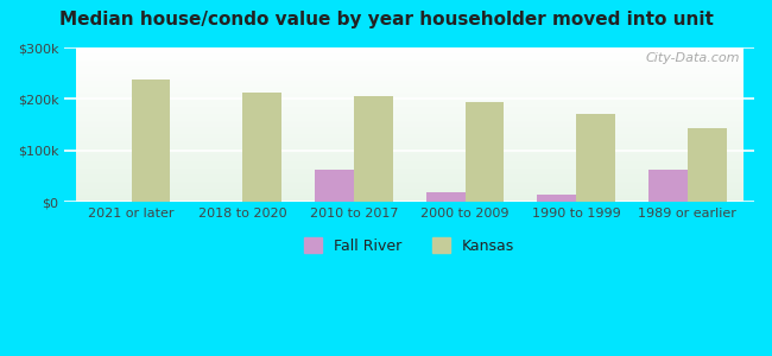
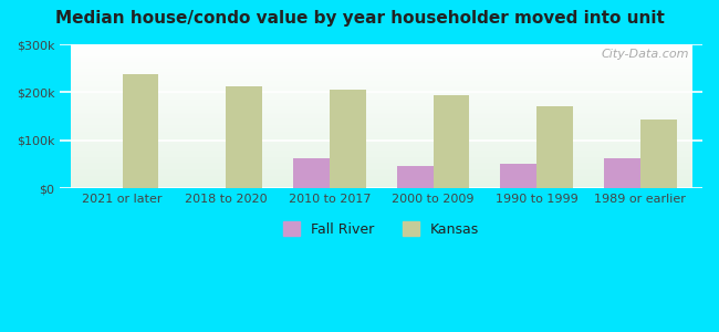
Fall River/2000 to 2009: $20k -> $47k
Fall River/1990 to 1999: $15k -> $52k
